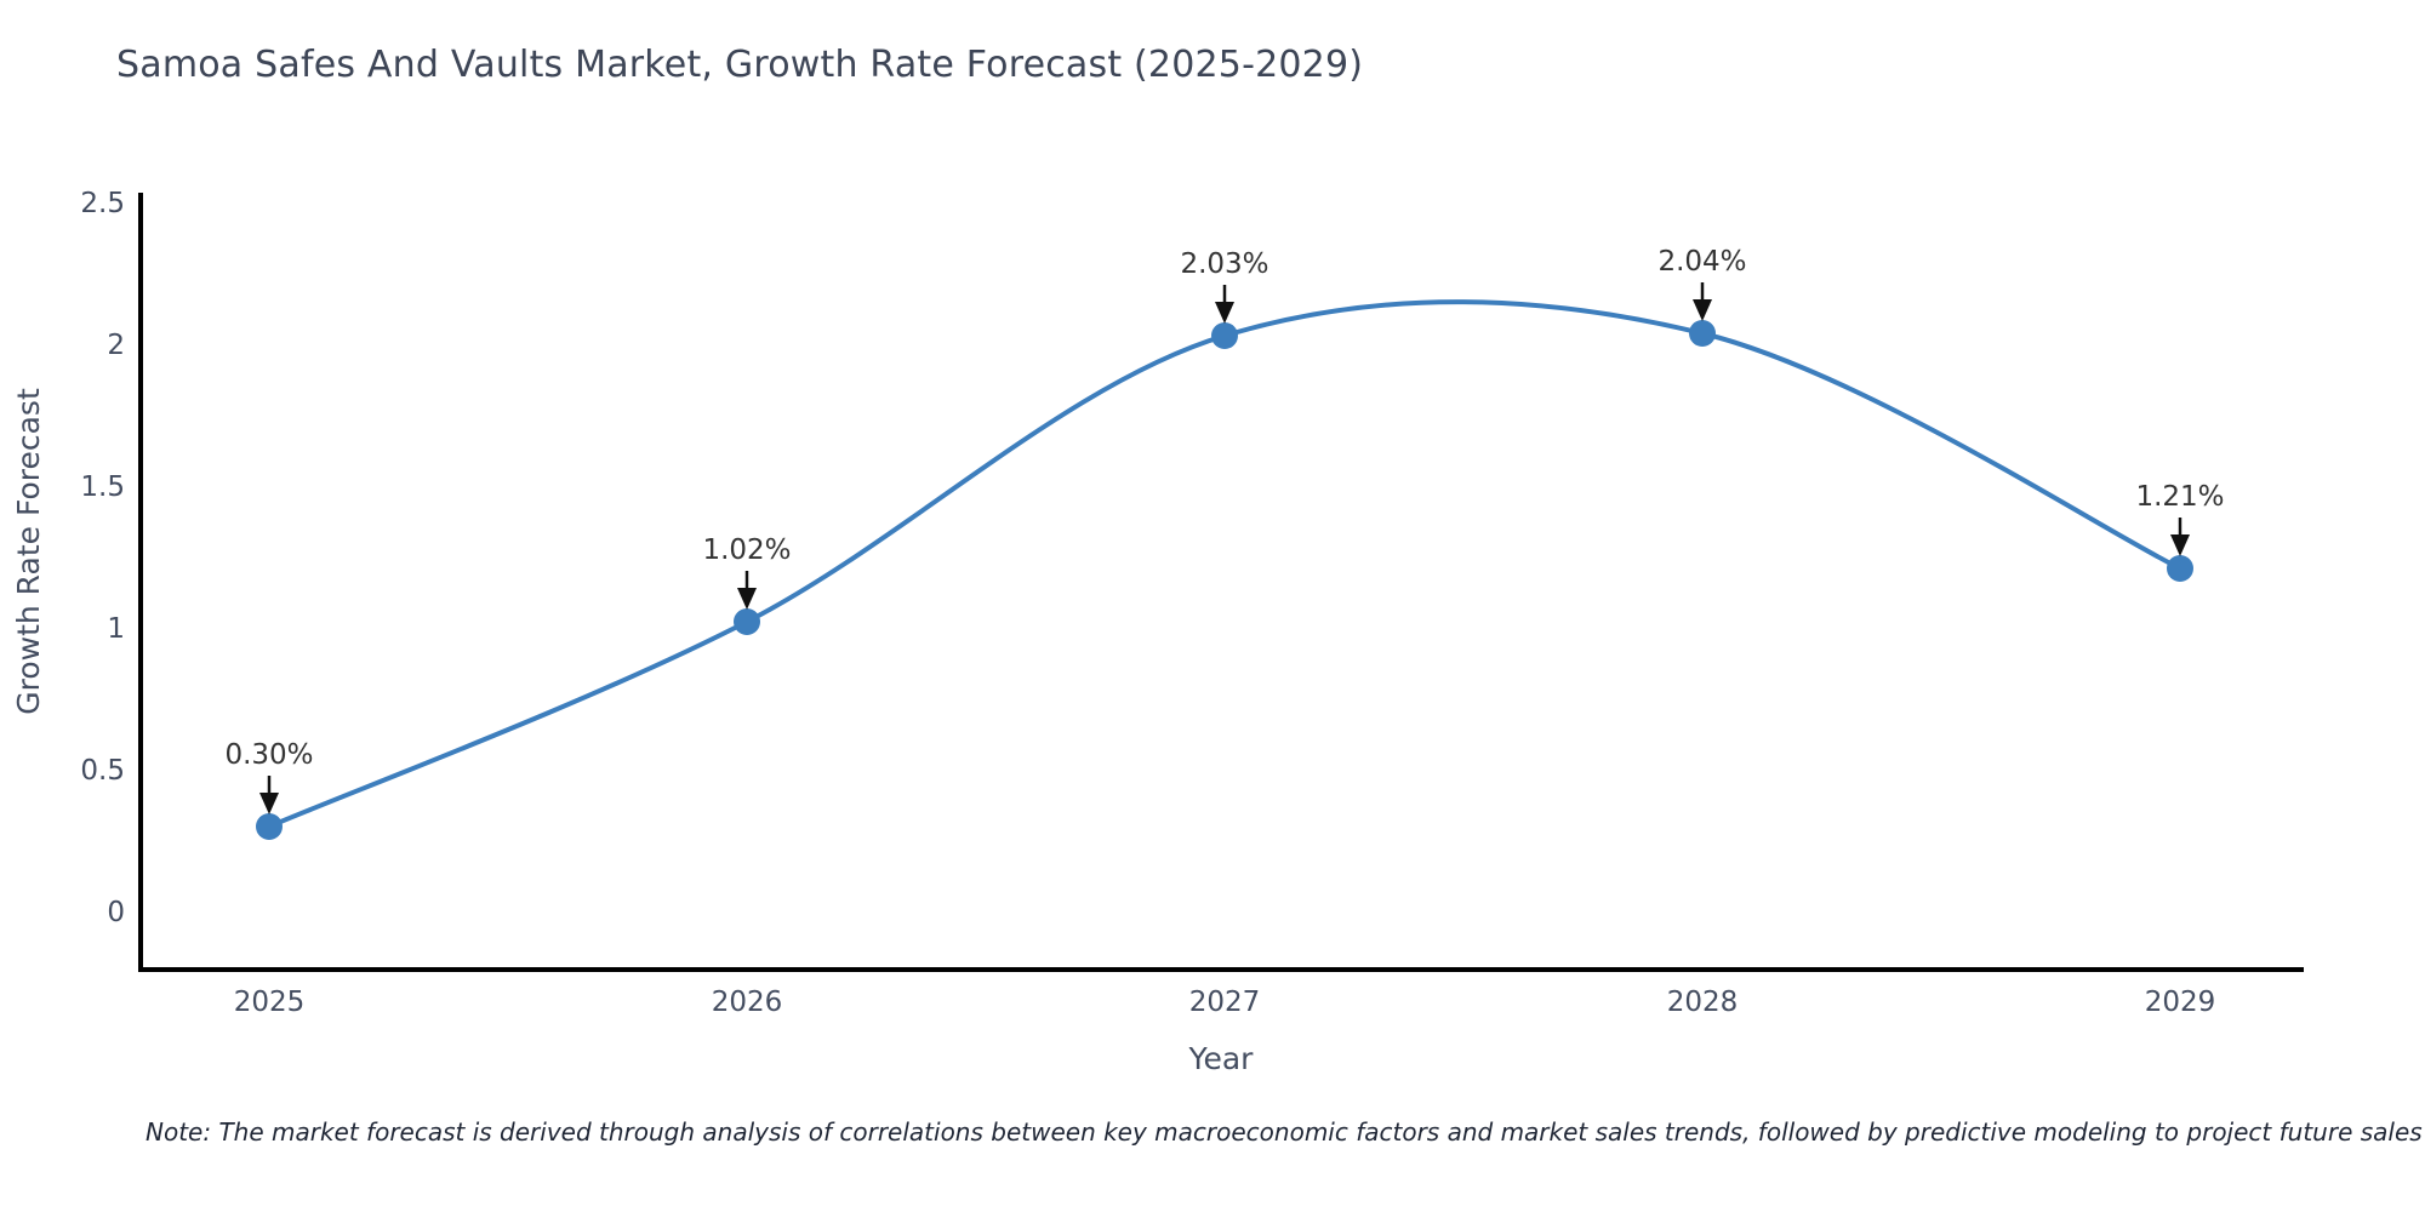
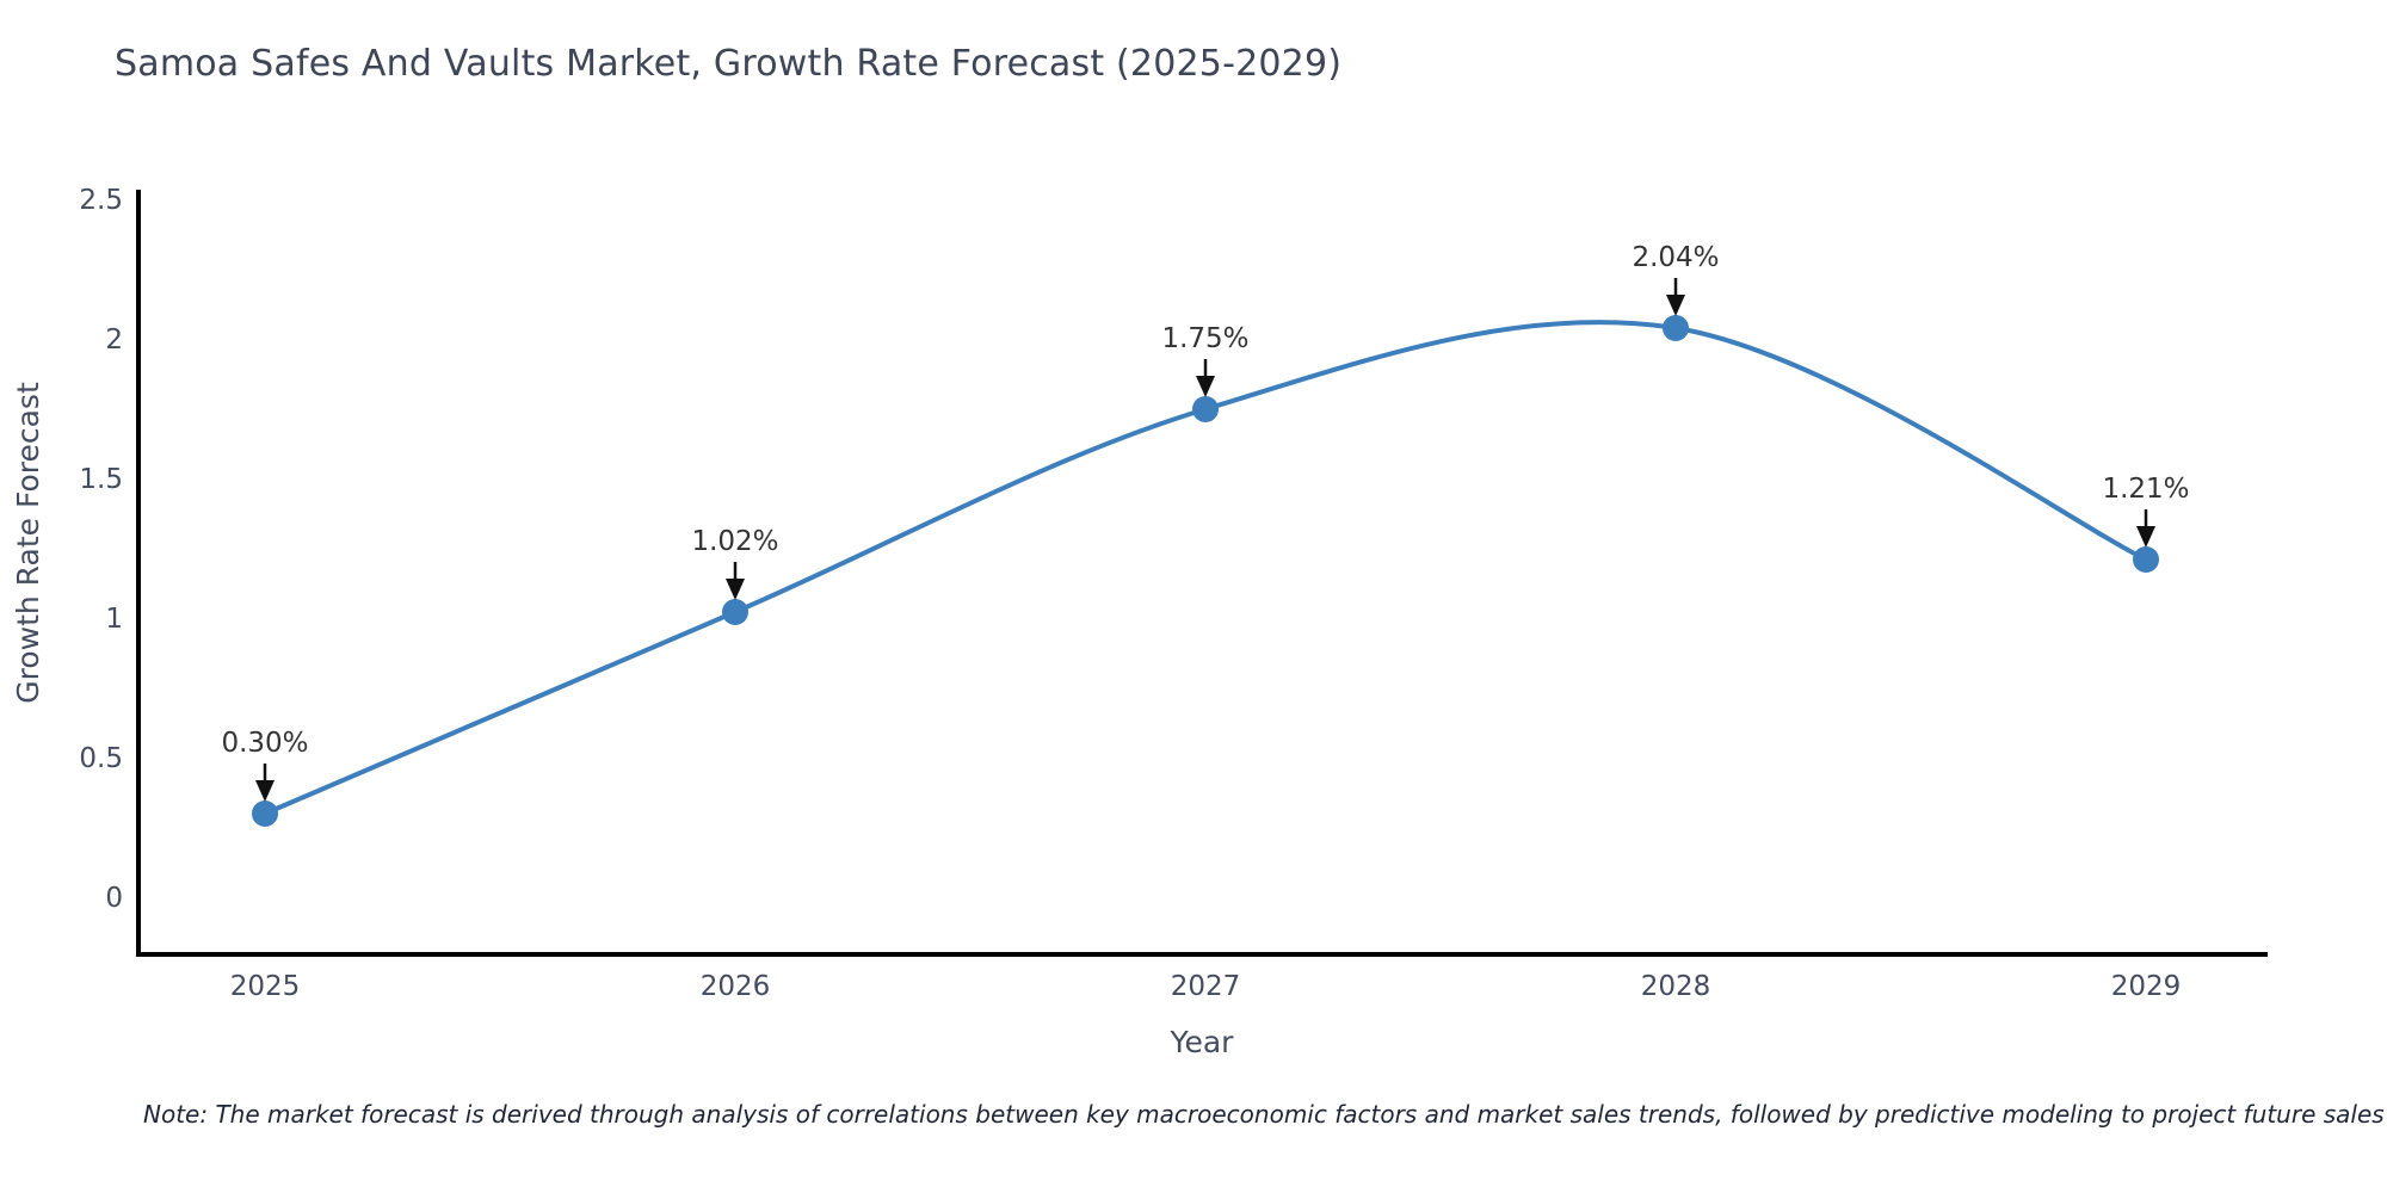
2027: 2.03% -> 1.75%
